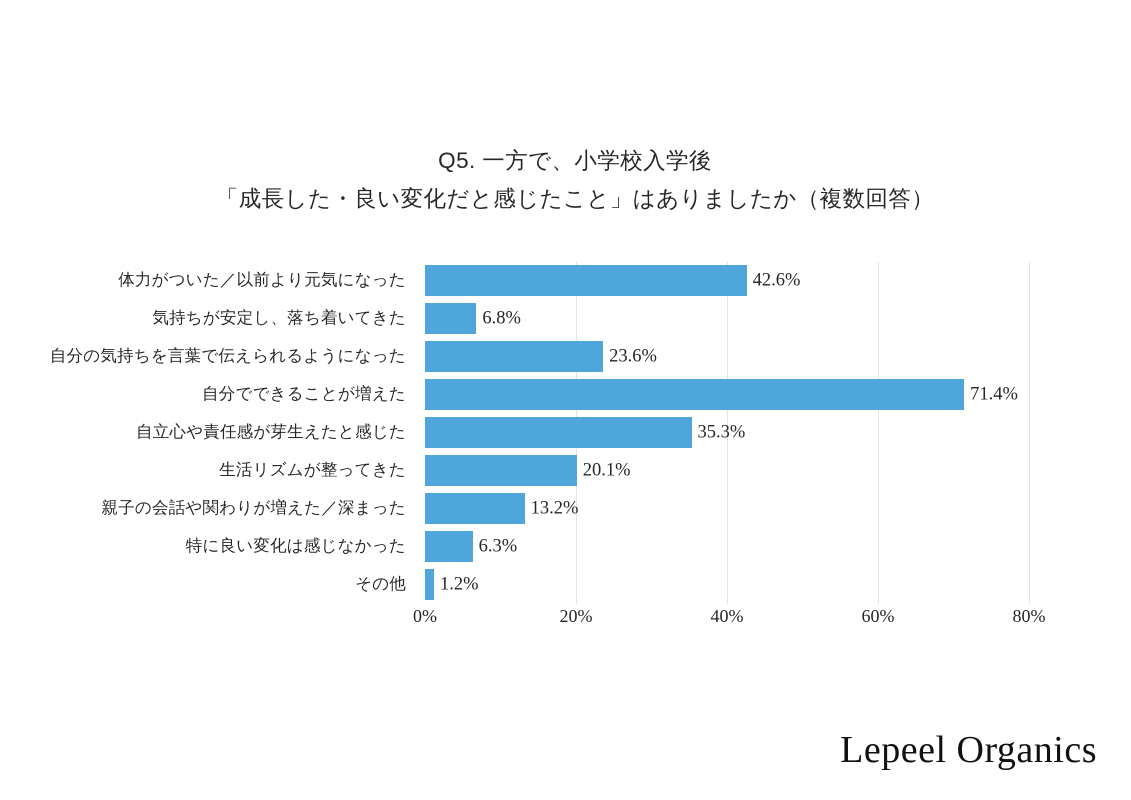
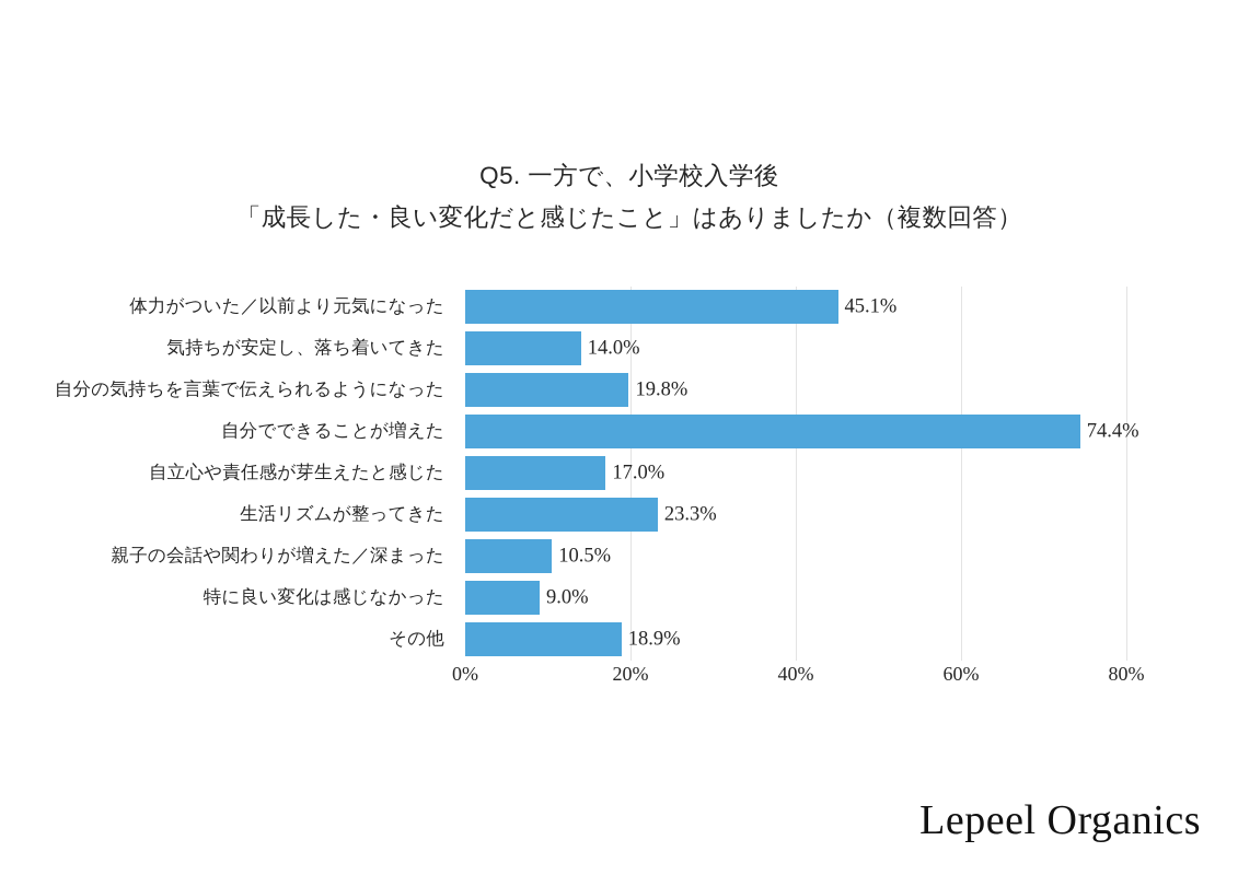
体力がついた／以前より元気になった: 42.6% -> 45.1%
気持ちが安定し、落ち着いてきた: 6.8% -> 14.0%
自分の気持ちを言葉で伝えられるようになった: 23.6% -> 19.8%
自分でできることが増えた: 71.4% -> 74.4%
自立心や責任感が芽生えたと感じた: 35.3% -> 17.0%
生活リズムが整ってきた: 20.1% -> 23.3%
親子の会話や関わりが増えた／深まった: 13.2% -> 10.5%
特に良い変化は感じなかった: 6.3% -> 9.0%
その他: 1.2% -> 18.9%
